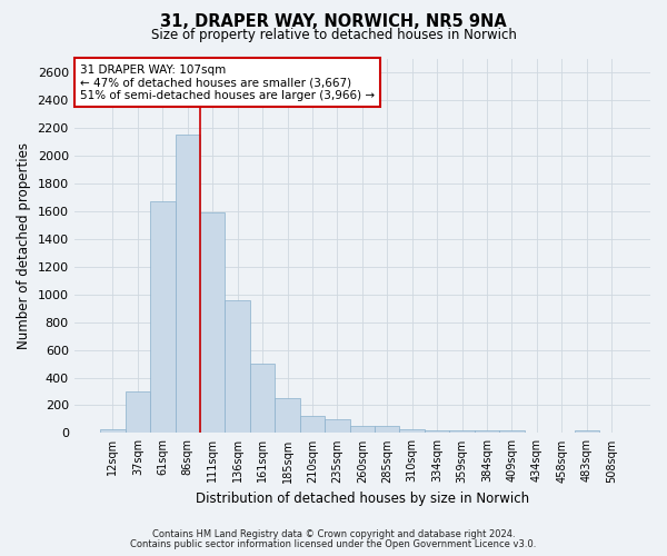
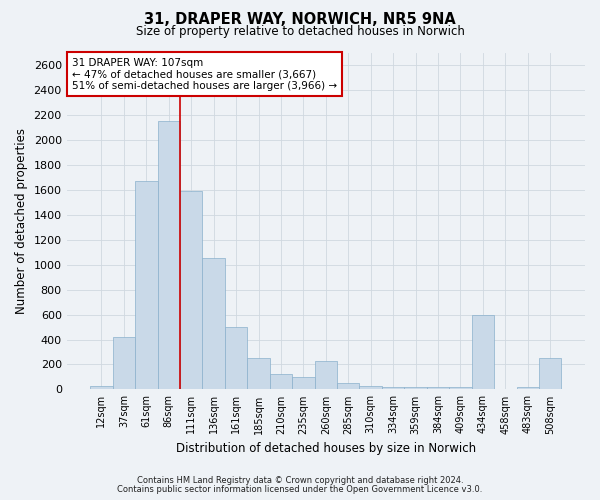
37sqm: 300 -> 420
136sqm: 960 -> 1050
260sqm: 50 -> 230
434sqm: 0 -> 600
508sqm: 0 -> 250
